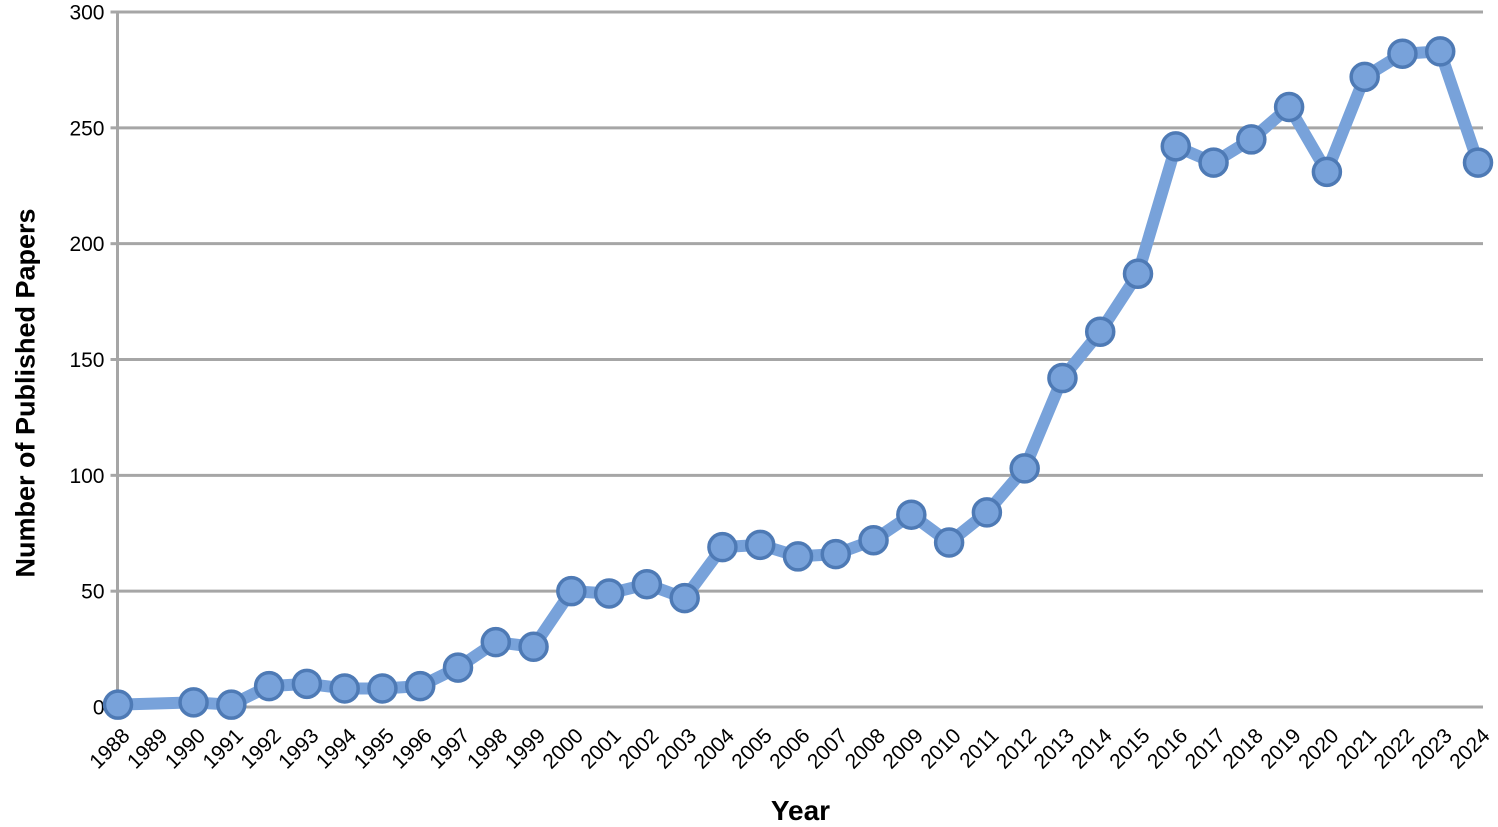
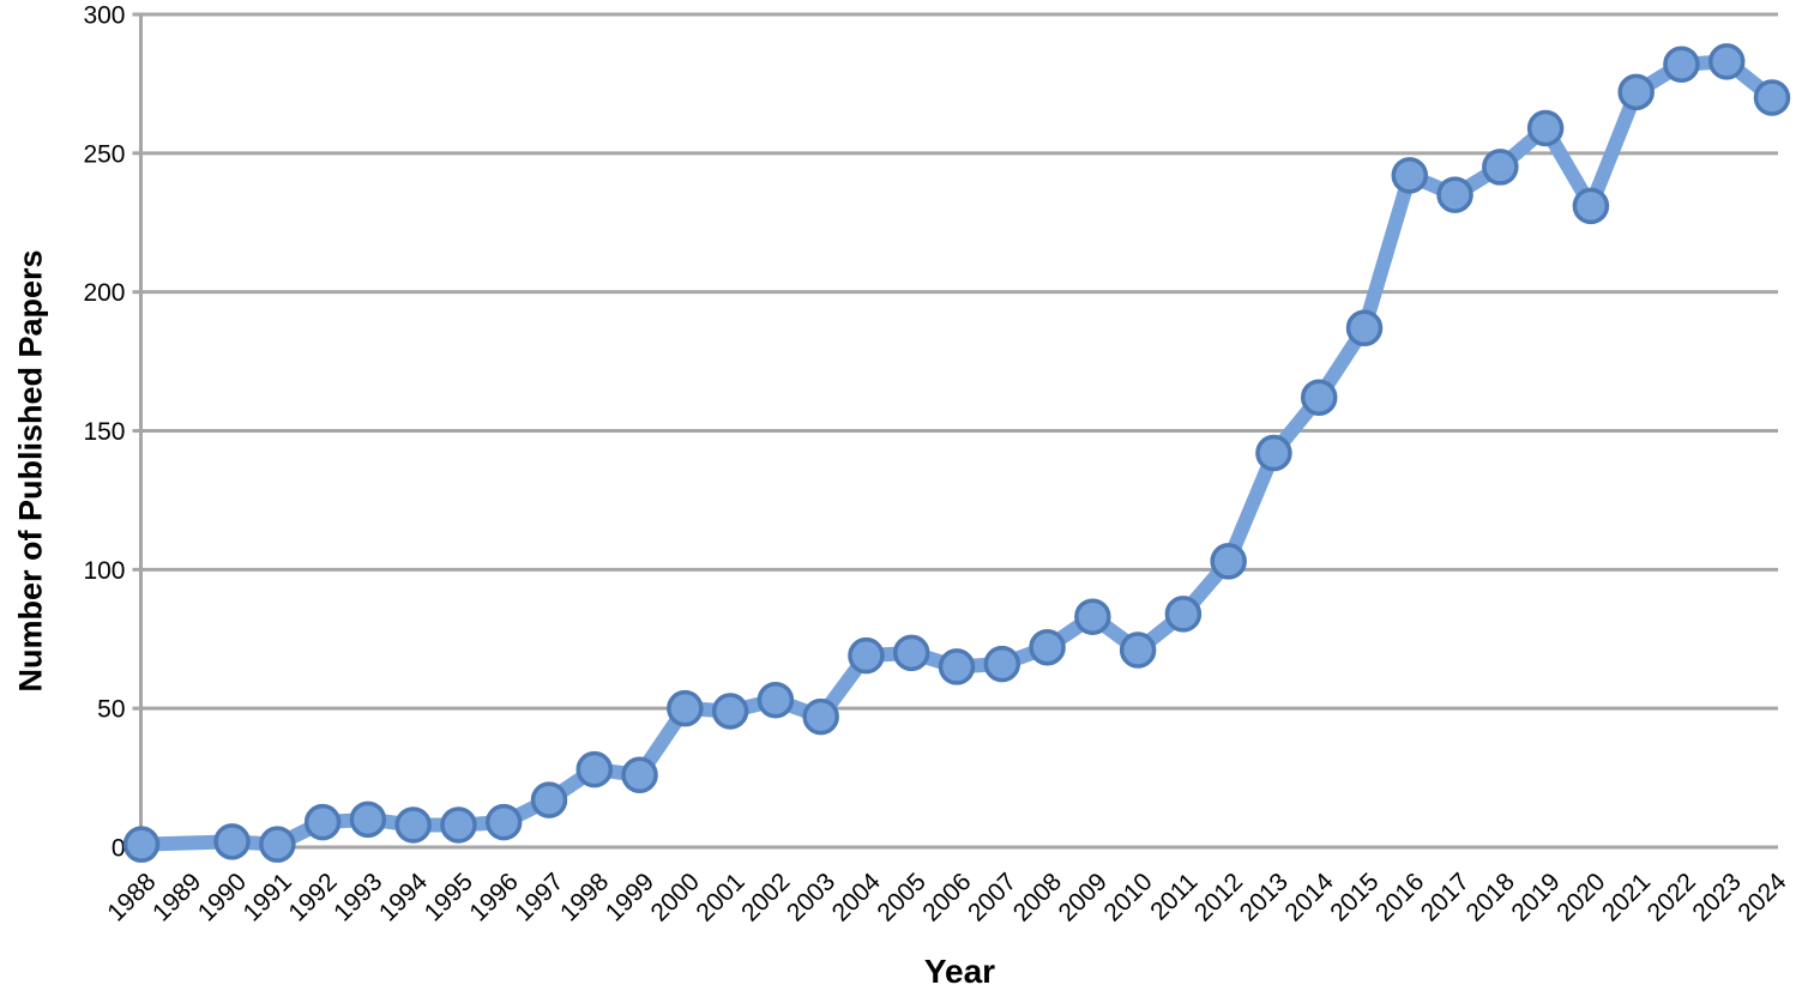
2024: 235 -> 270
